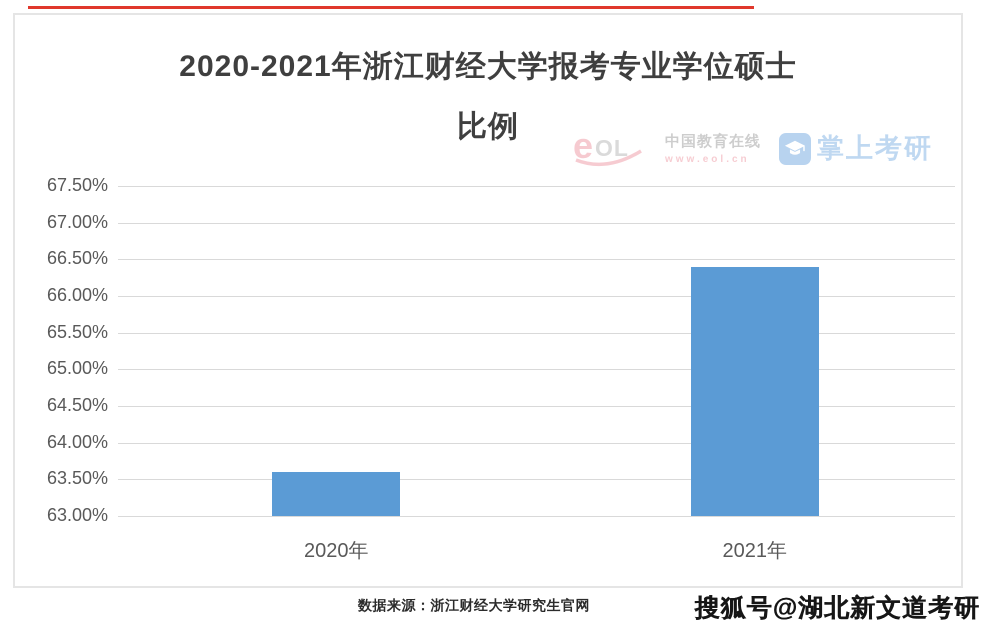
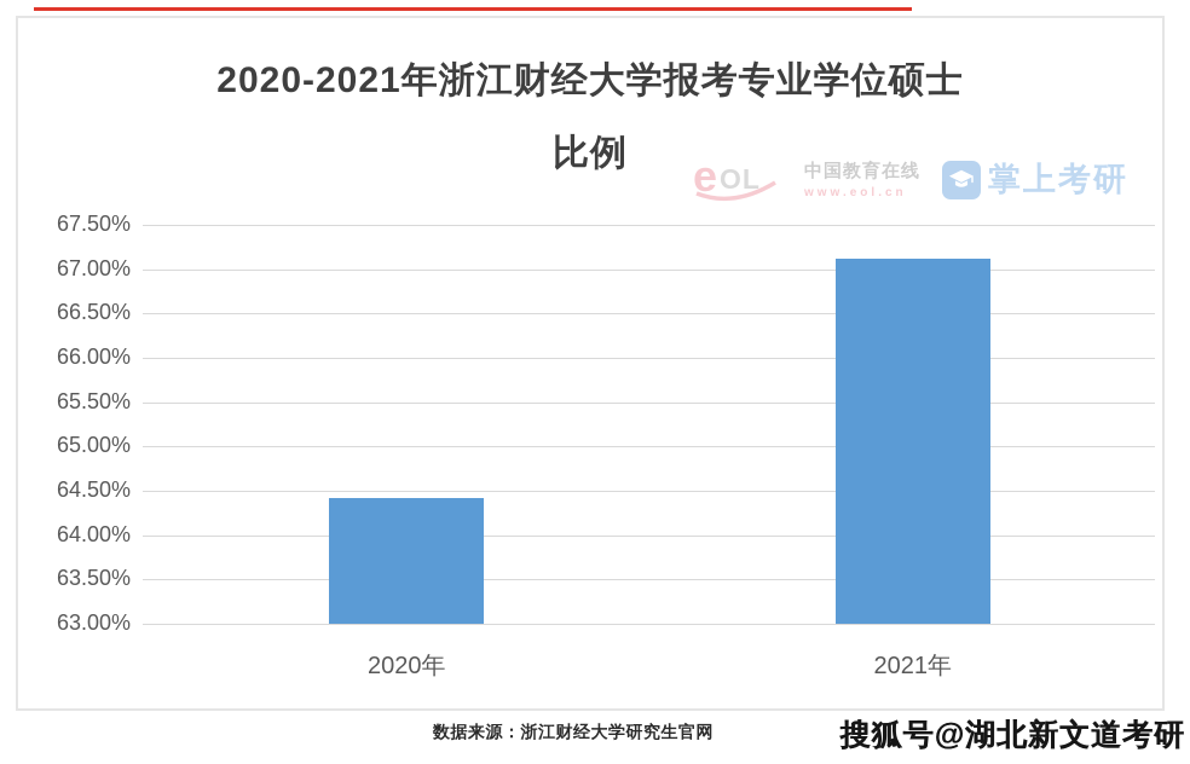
2020年: 63.6% -> 64.4%
2021年: 66.4% -> 67.1%
